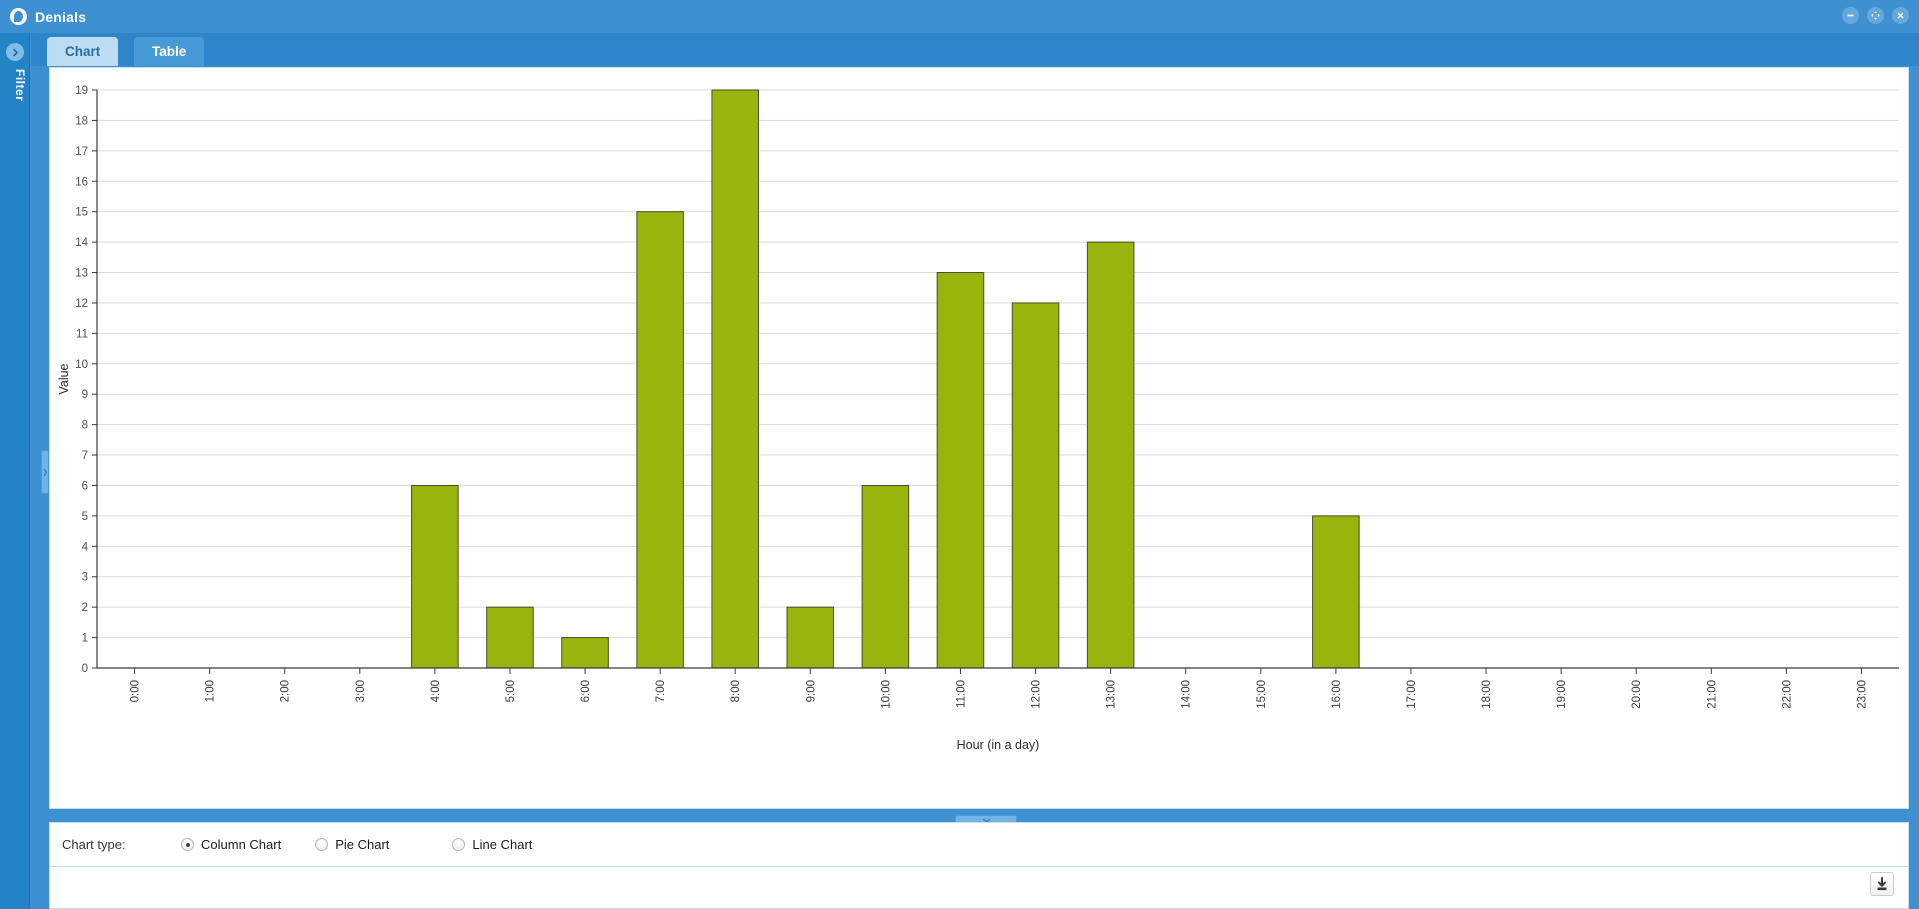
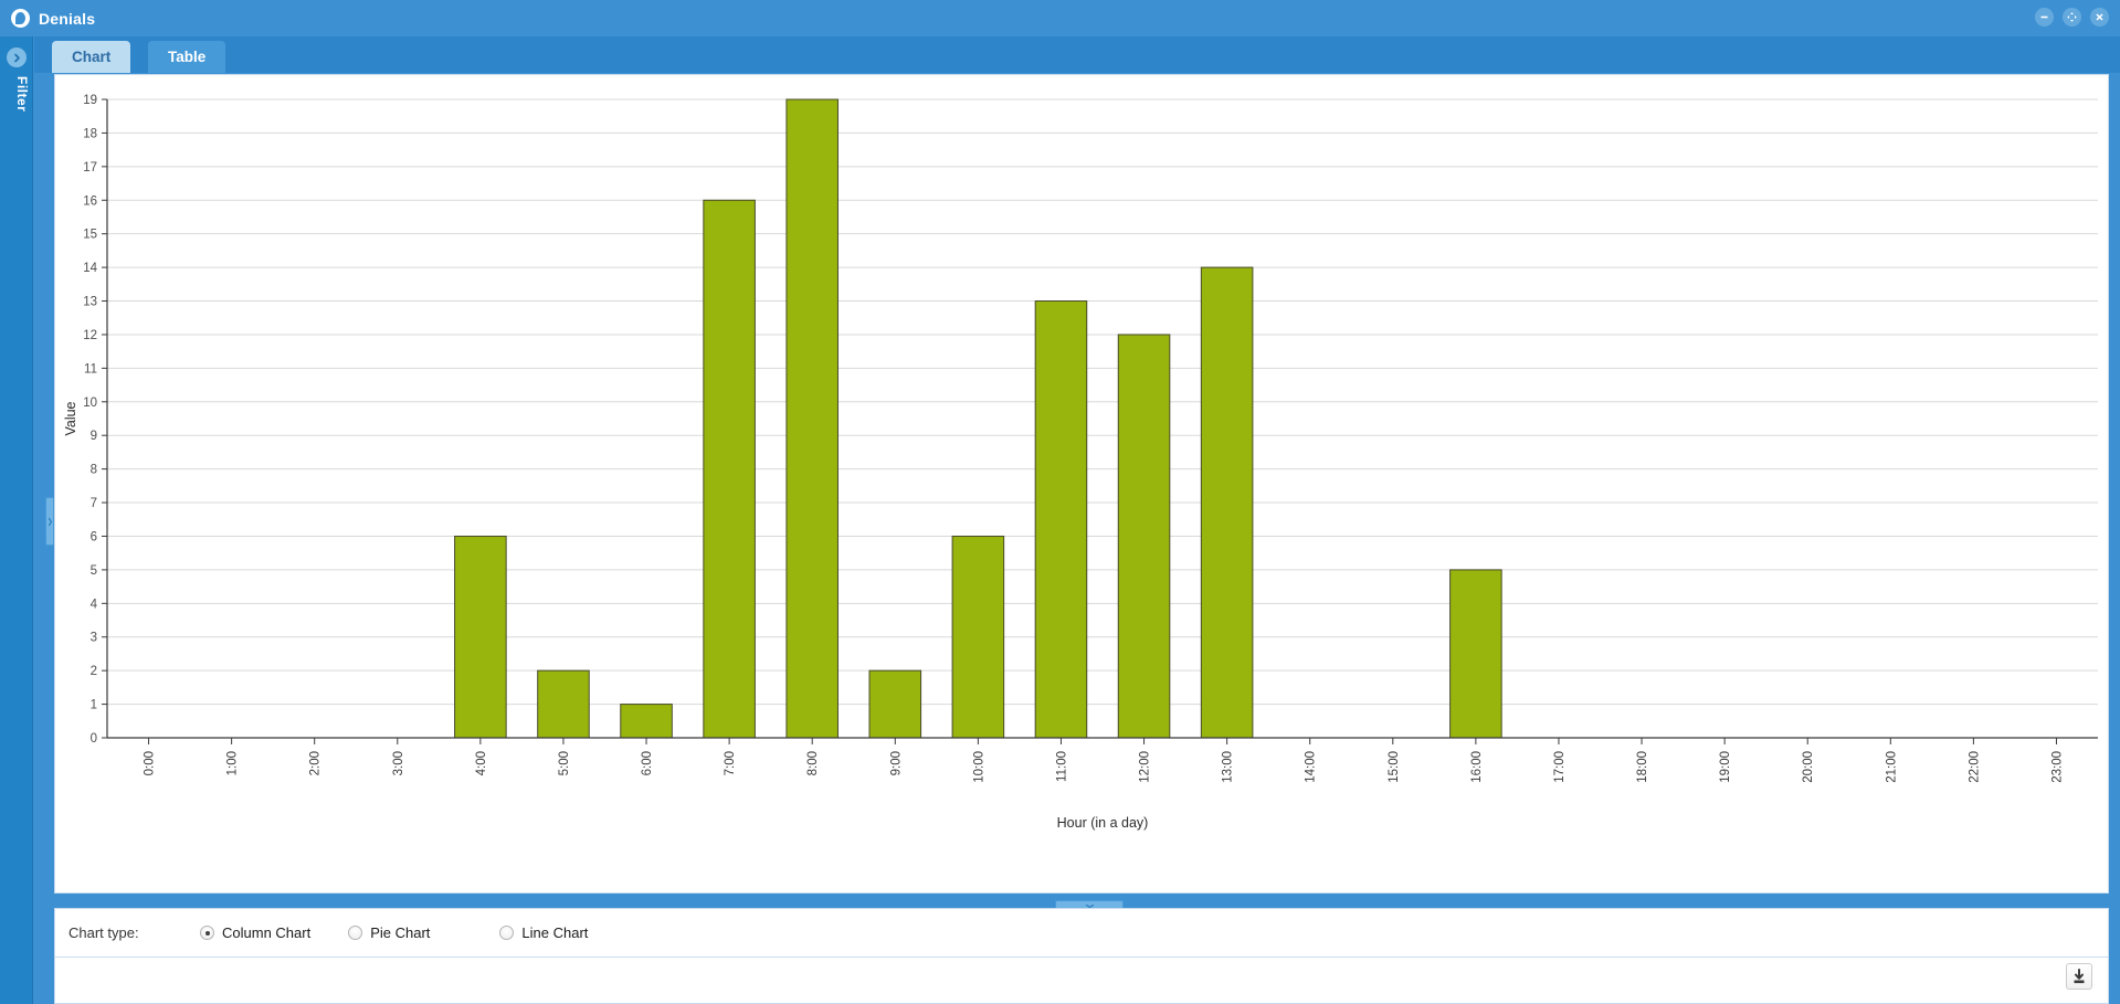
7:00: 15 -> 16
